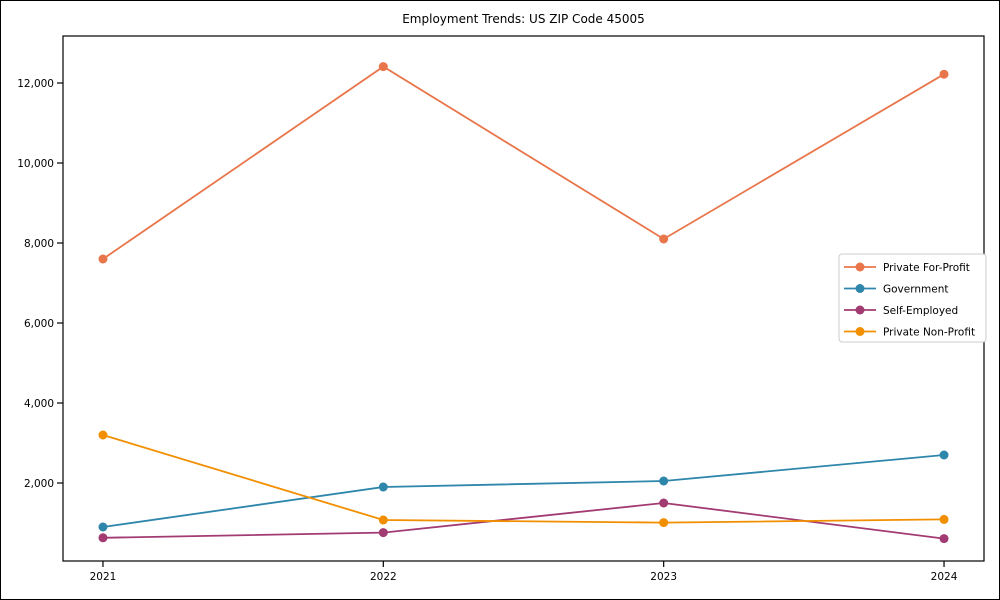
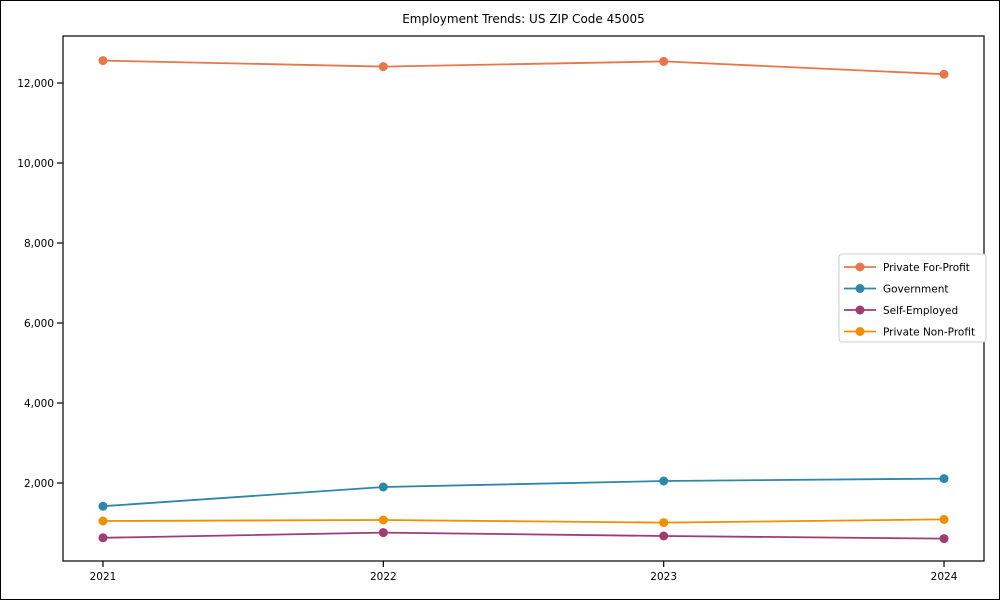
Private For-Profit/2021: 7600 -> 12600
Government/2021: 900 -> 1400
Private Non-Profit/2021: 3200 -> 1000
Private For-Profit/2023: 8100 -> 12500
Self-Employed/2023: 1500 -> 700
Government/2024: 2700 -> 2100
